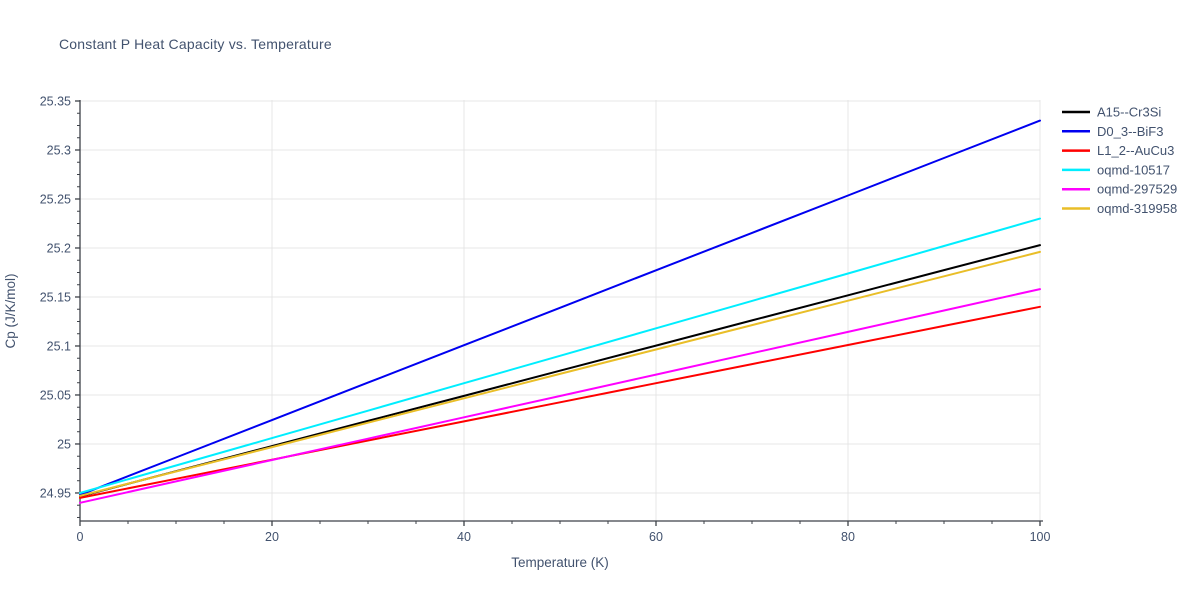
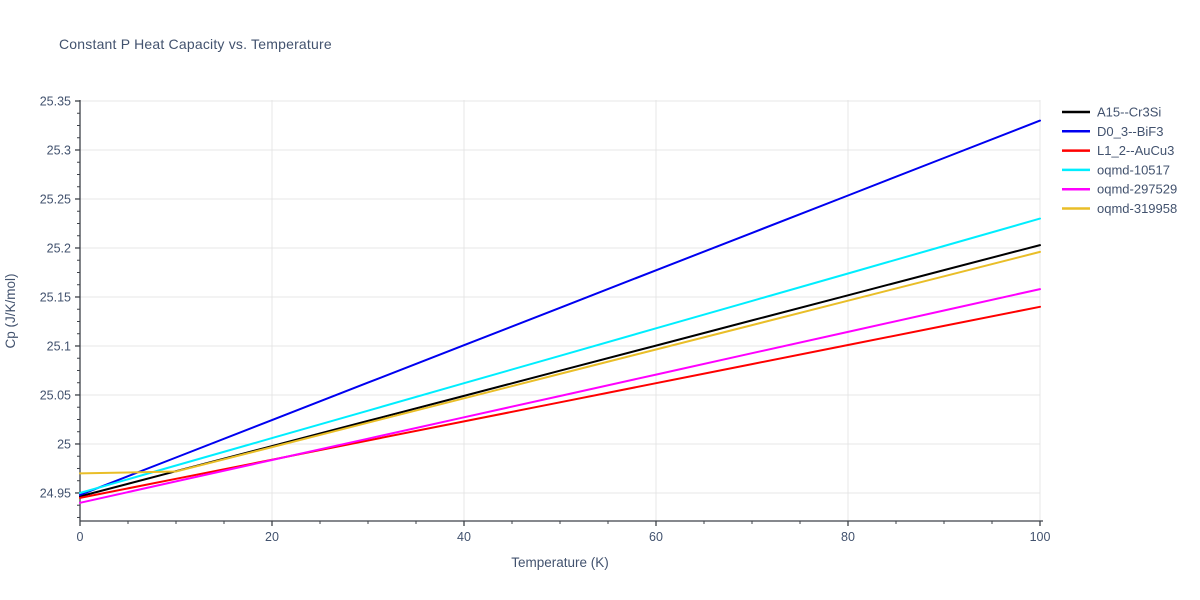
oqmd-319958/0: 24.95 -> 24.97
